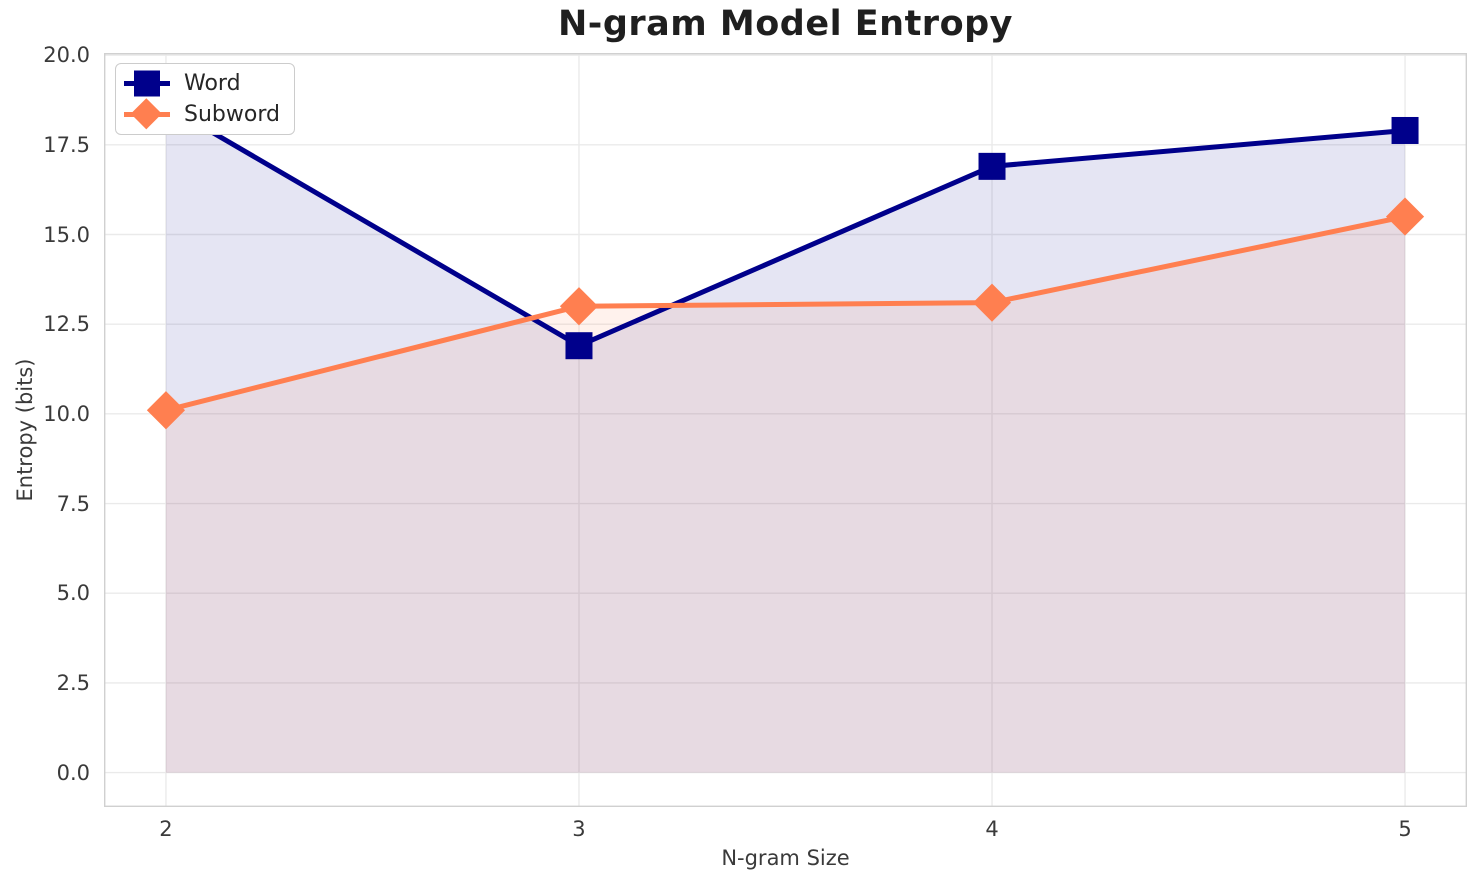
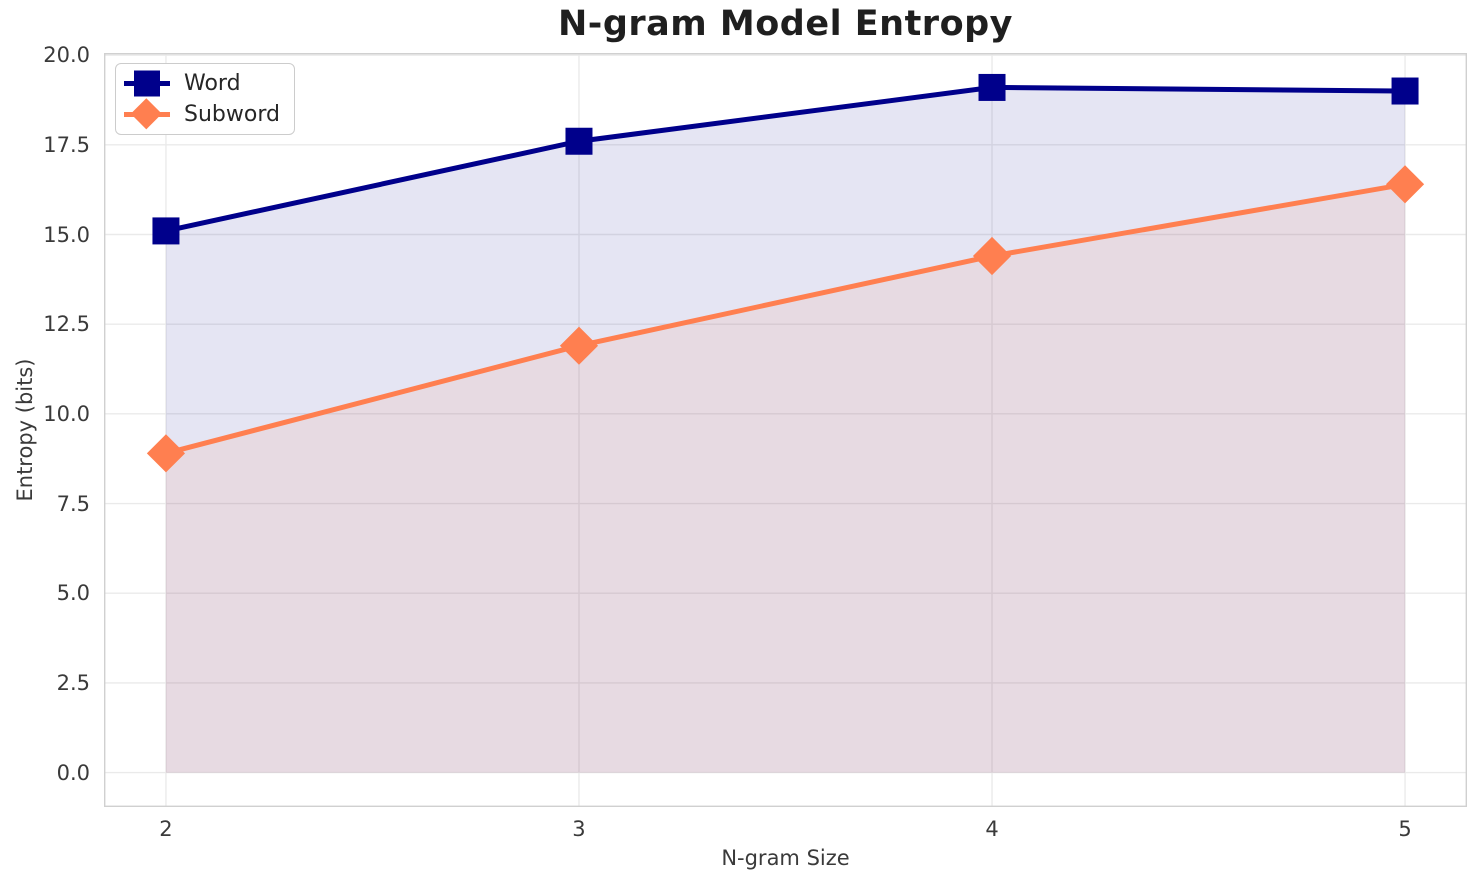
Word/2: 18.6 -> 15.1
Subword/2: 10.1 -> 8.9
Word/3: 11.9 -> 17.6
Subword/3: 13.0 -> 11.9
Word/4: 16.9 -> 19.1
Subword/4: 13.1 -> 14.4
Word/5: 17.9 -> 19.0
Subword/5: 15.5 -> 16.4
